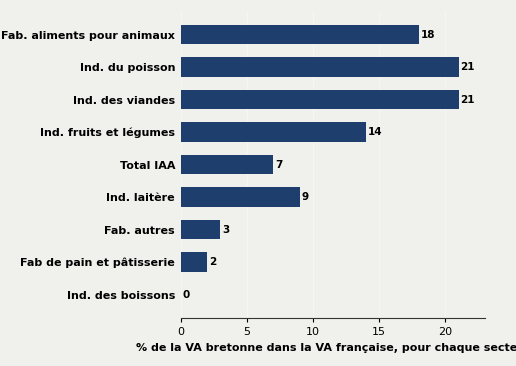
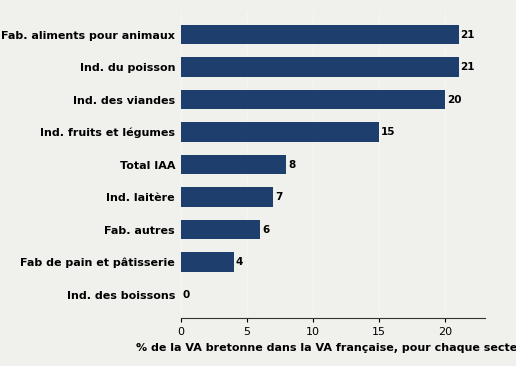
Fab. aliments pour animaux: 18 -> 21
Ind. des viandes: 21 -> 20
Ind. fruits et légumes: 14 -> 15
Total IAA: 7 -> 8
Ind. laitère: 9 -> 7
Fab. autres: 3 -> 6
Fab de pain et pâtisserie: 2 -> 4
